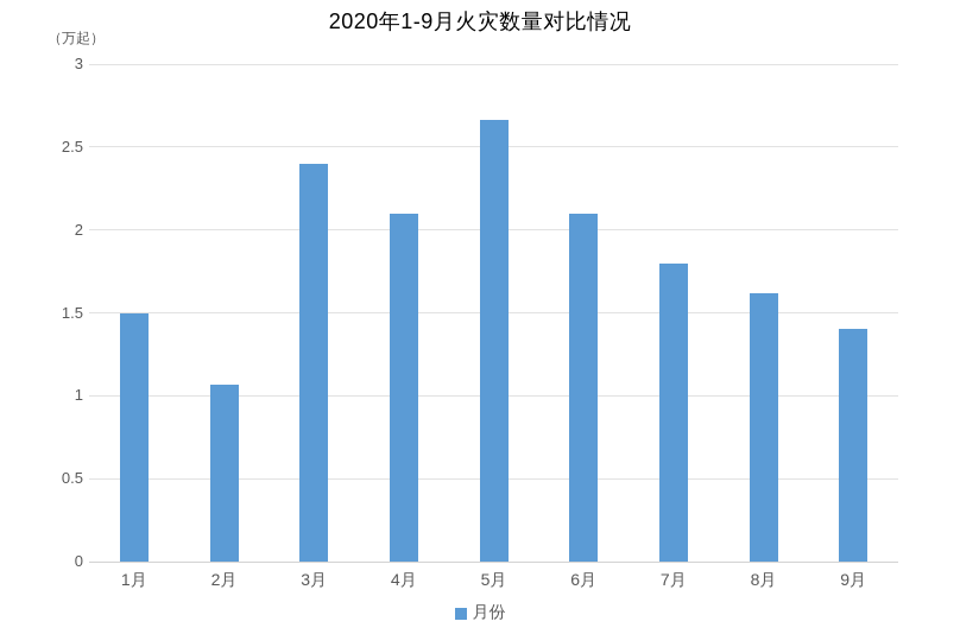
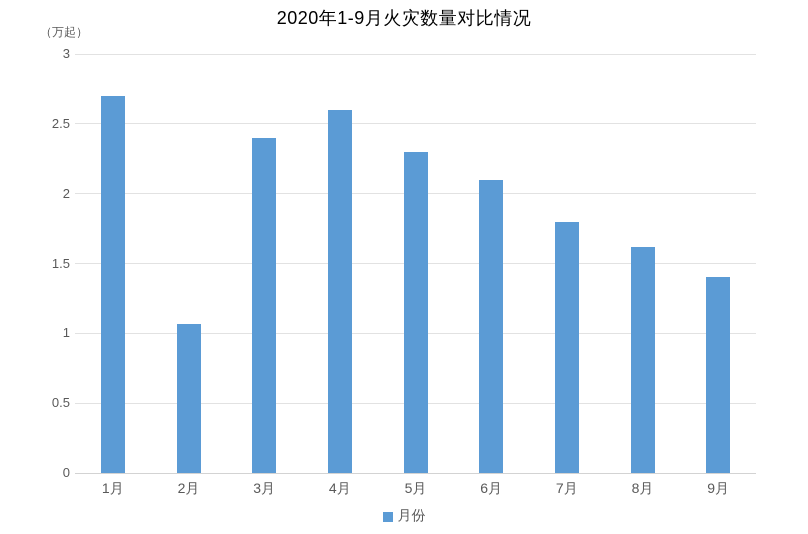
1月: 1.50 -> 2.70
4月: 2.10 -> 2.60
5月: 2.66 -> 2.30
